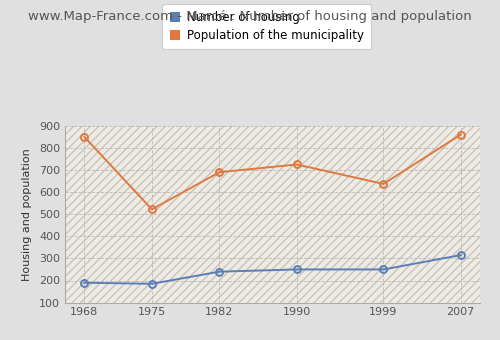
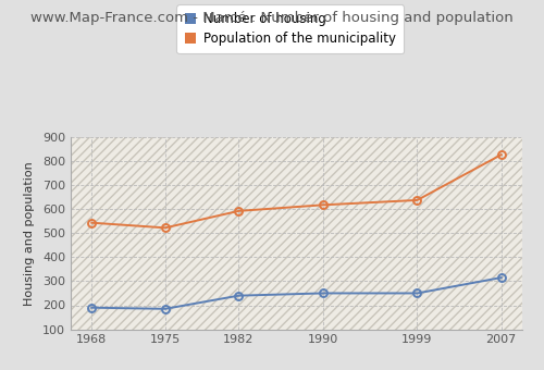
Population of the municipality/1968: 850 -> 543
Population of the municipality/1982: 690 -> 592
Population of the municipality/1990: 725 -> 617
Population of the municipality/2007: 860 -> 826
